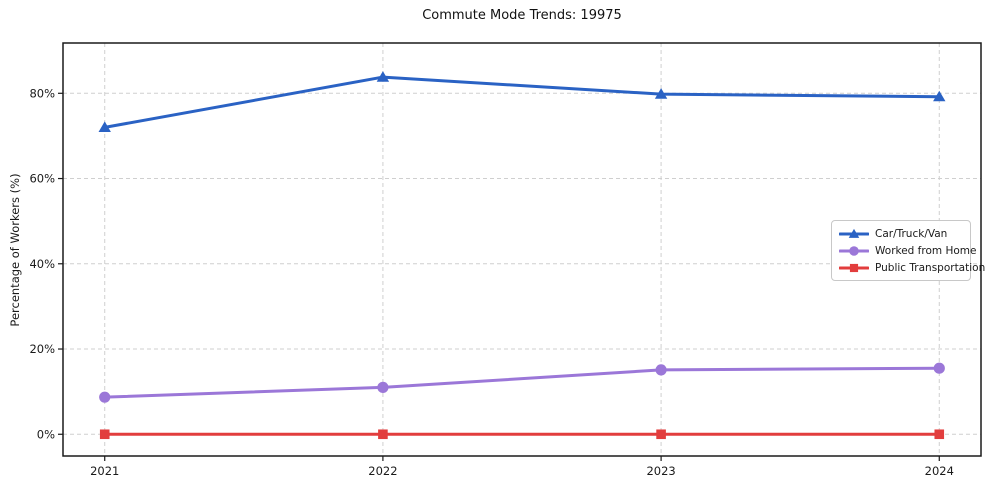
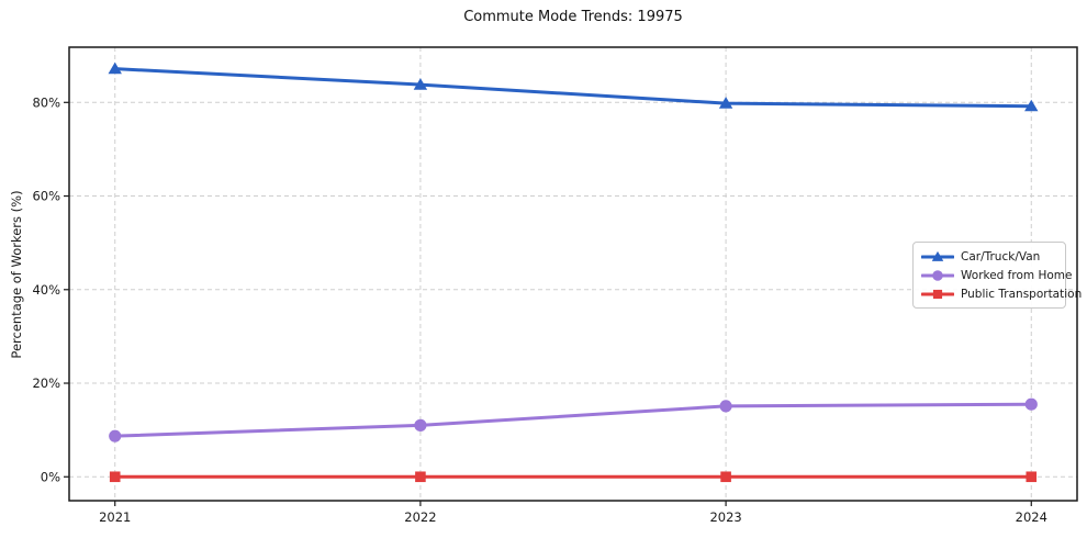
Car/Truck/Van/2021: 72% -> 87%
